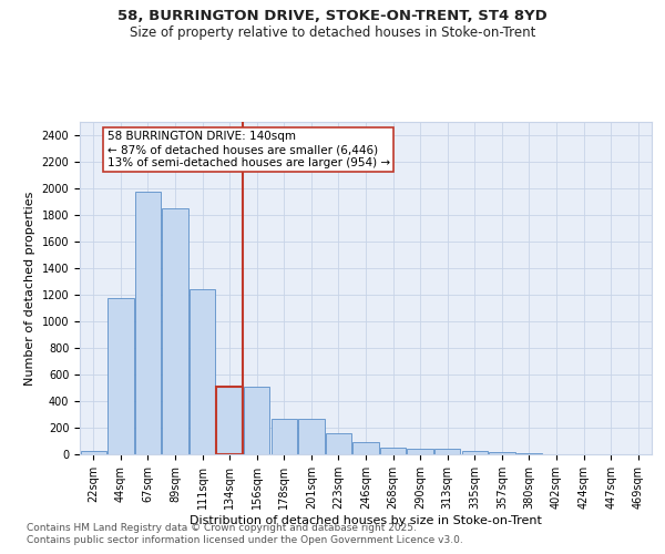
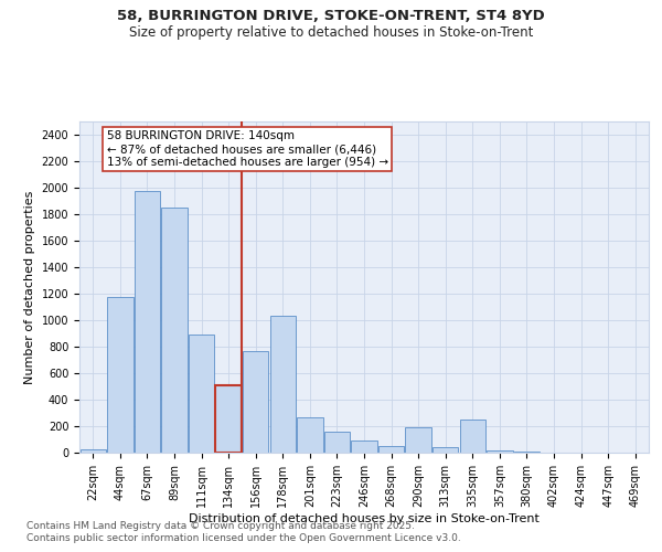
111sqm: 1240 -> 890
156sqm: 510 -> 770
178sqm: 270 -> 1030
290sqm: 40 -> 190
335sqm: 20 -> 250
